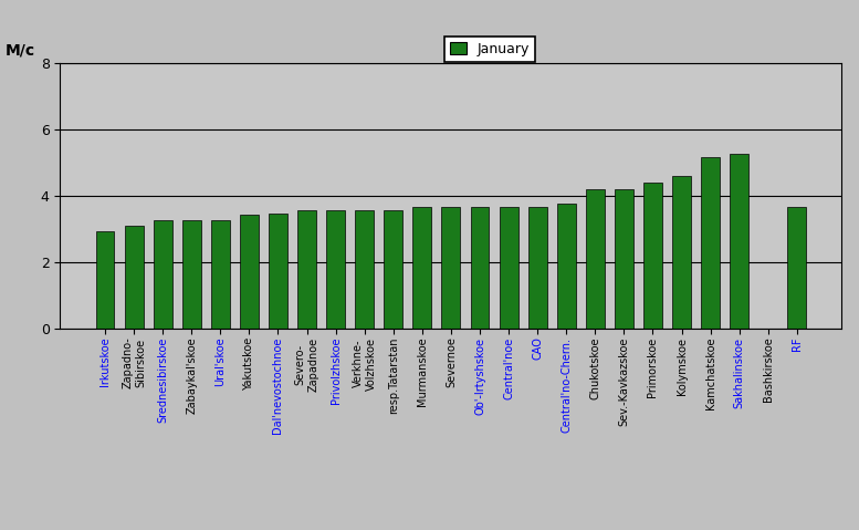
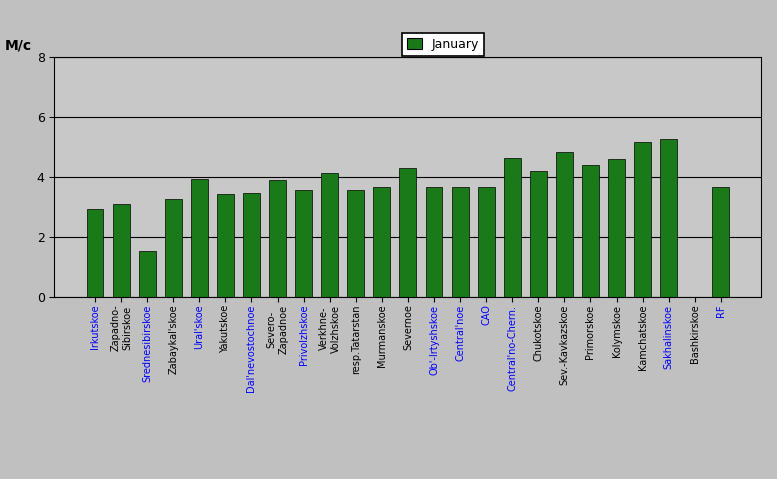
Srednesibirskoe: 3.28 -> 1.55
Ural'skoe: 3.27 -> 3.95
Severo- Zapadnoe: 3.57 -> 3.90
Verkhne- Volzhskoe: 3.57 -> 4.15
Severnoe: 3.68 -> 4.30
Central'no-Chern.: 3.78 -> 4.65
Sev.-Kavkazskoe: 4.22 -> 4.85
